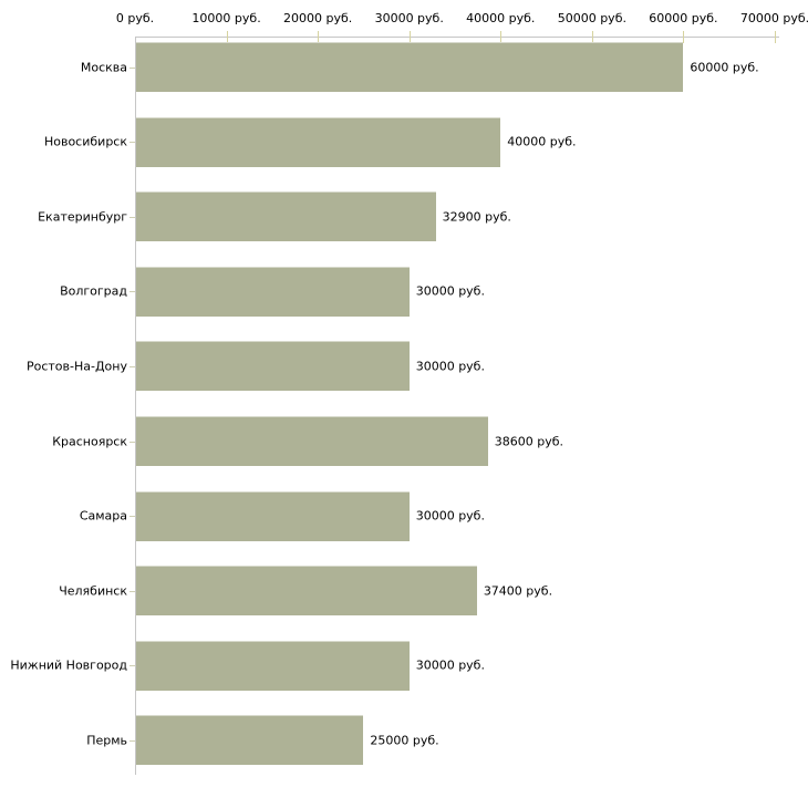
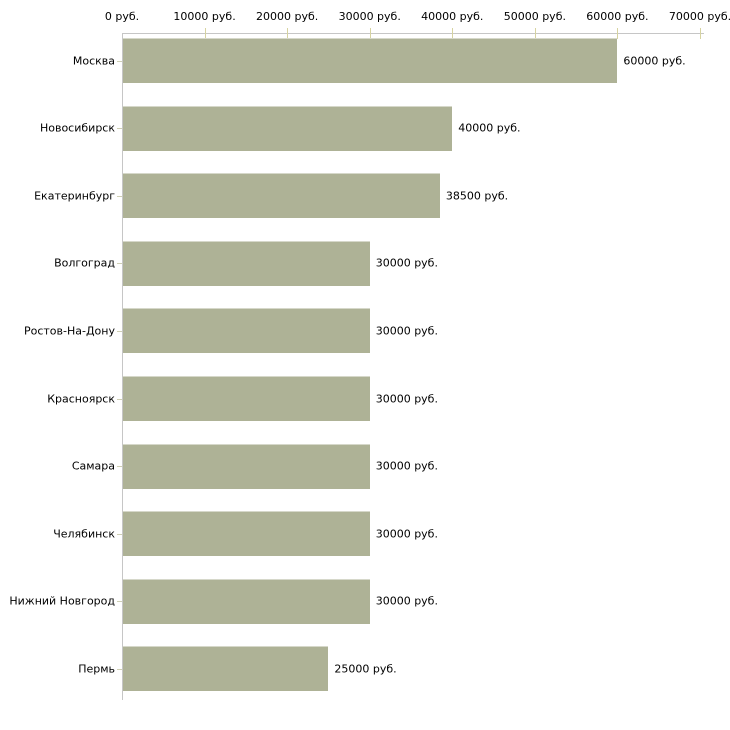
Екатеринбург: 32900 -> 38500
Красноярск: 38600 -> 30000
Челябинск: 37400 -> 30000
